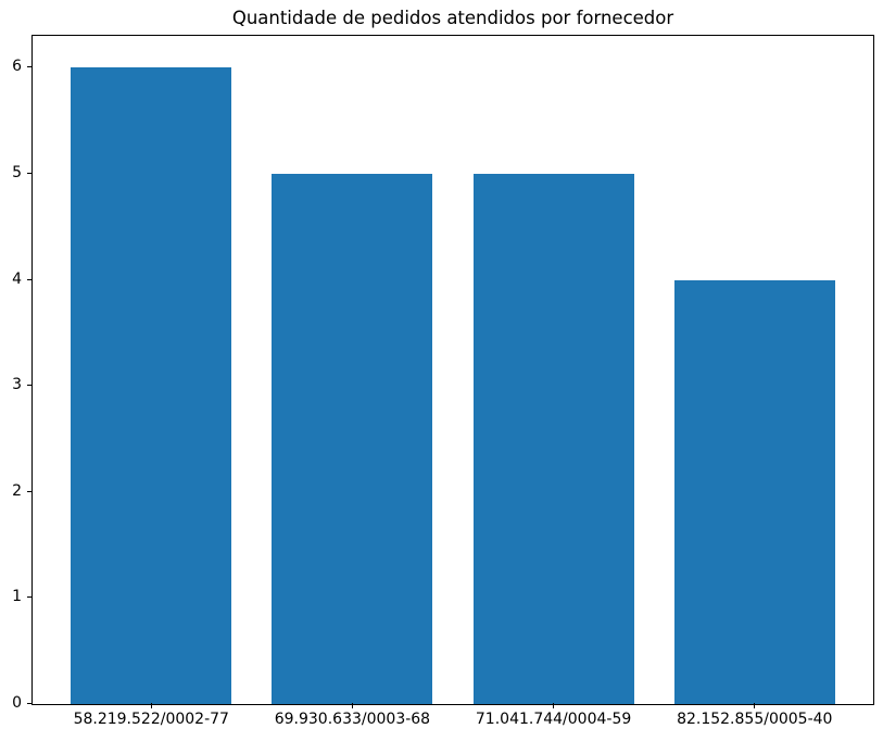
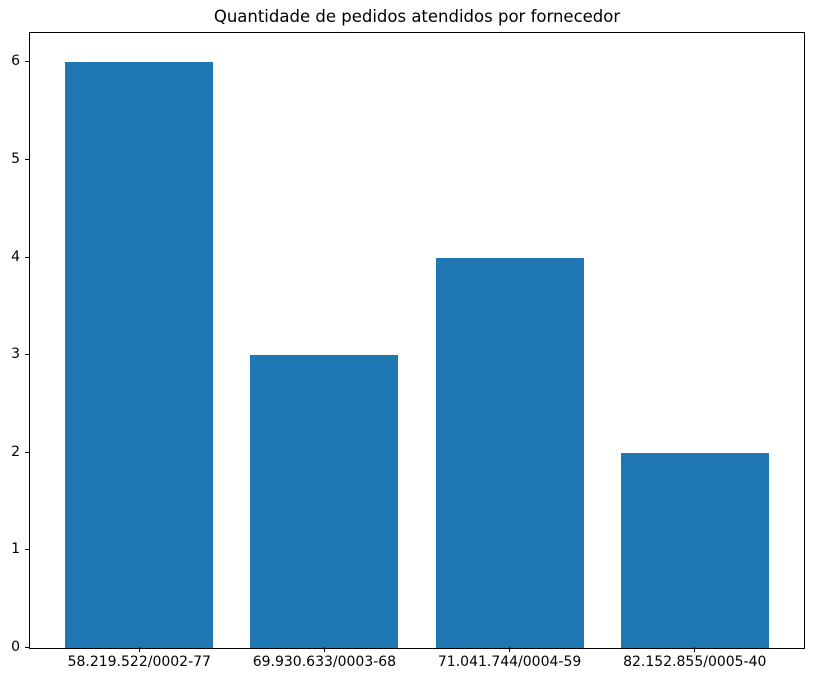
69.930.633/0003-68: 5 -> 3
71.041.744/0004-59: 5 -> 4
82.152.855/0005-40: 4 -> 2
